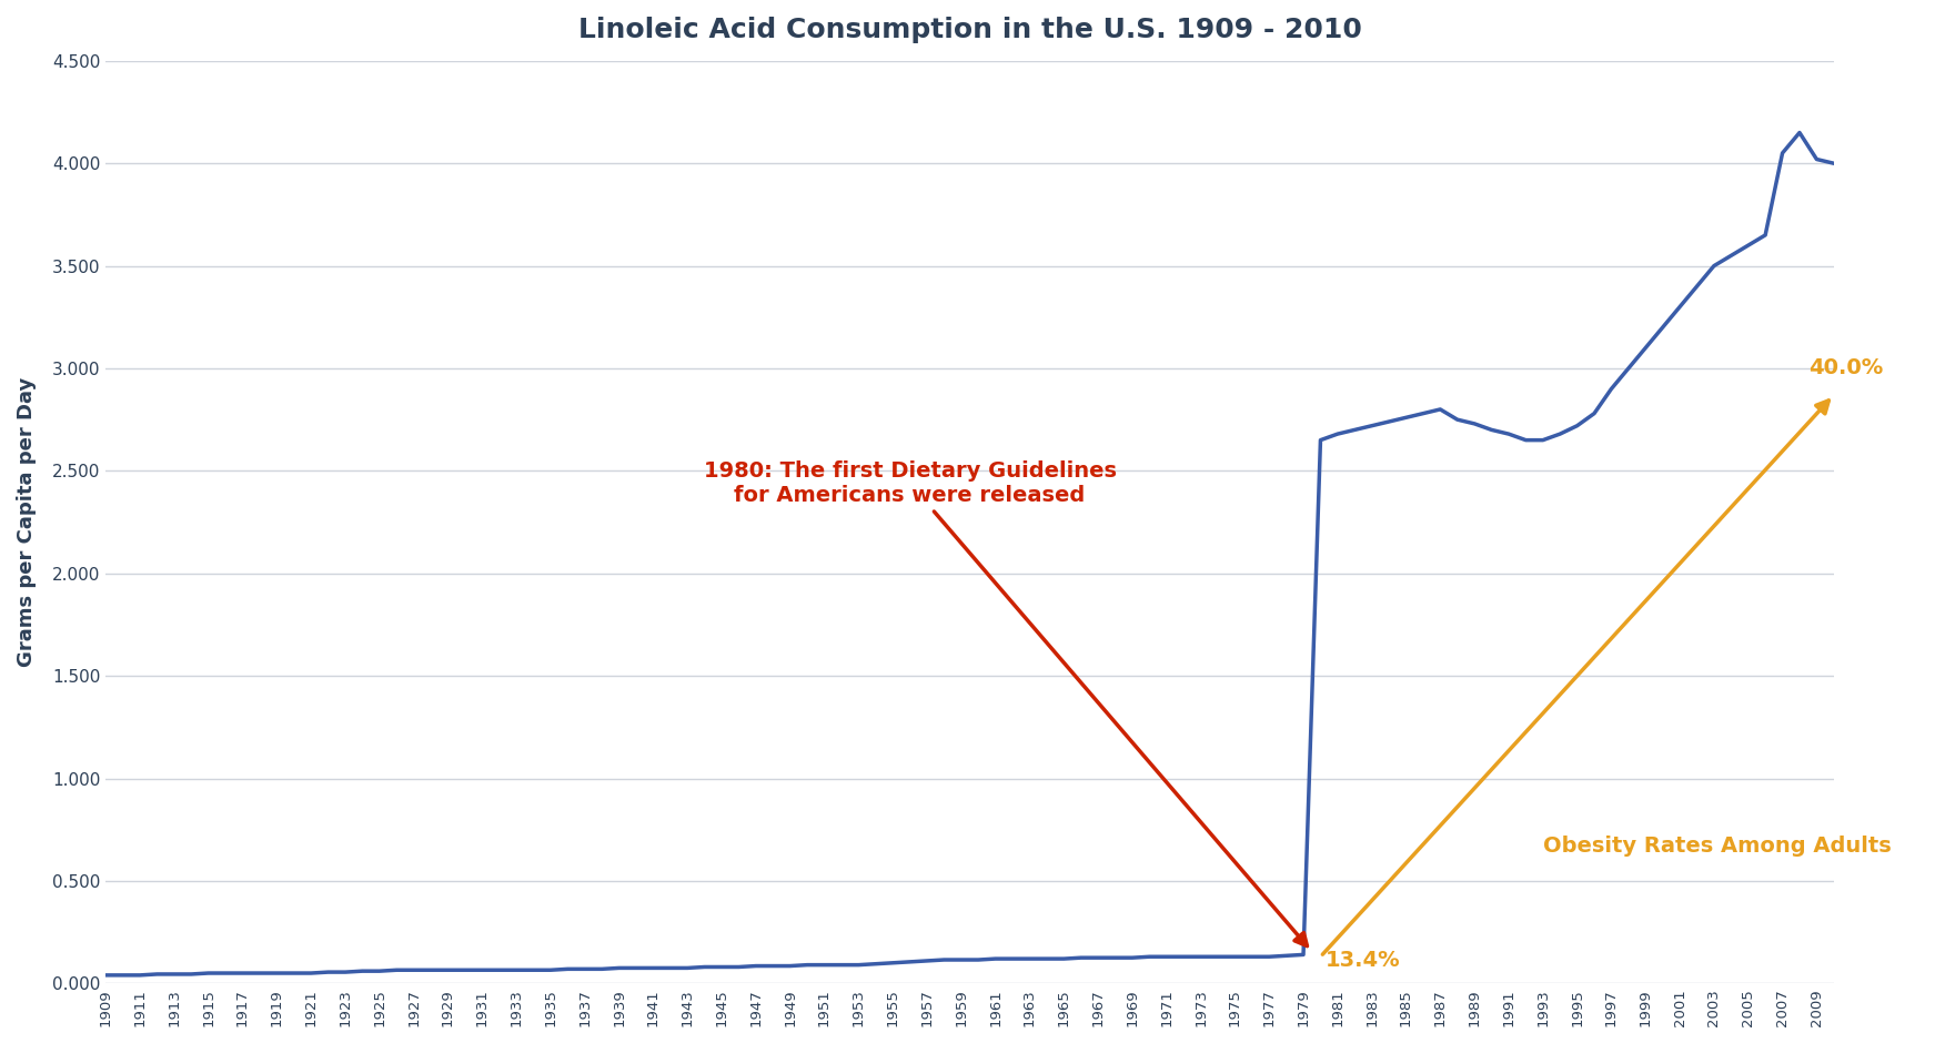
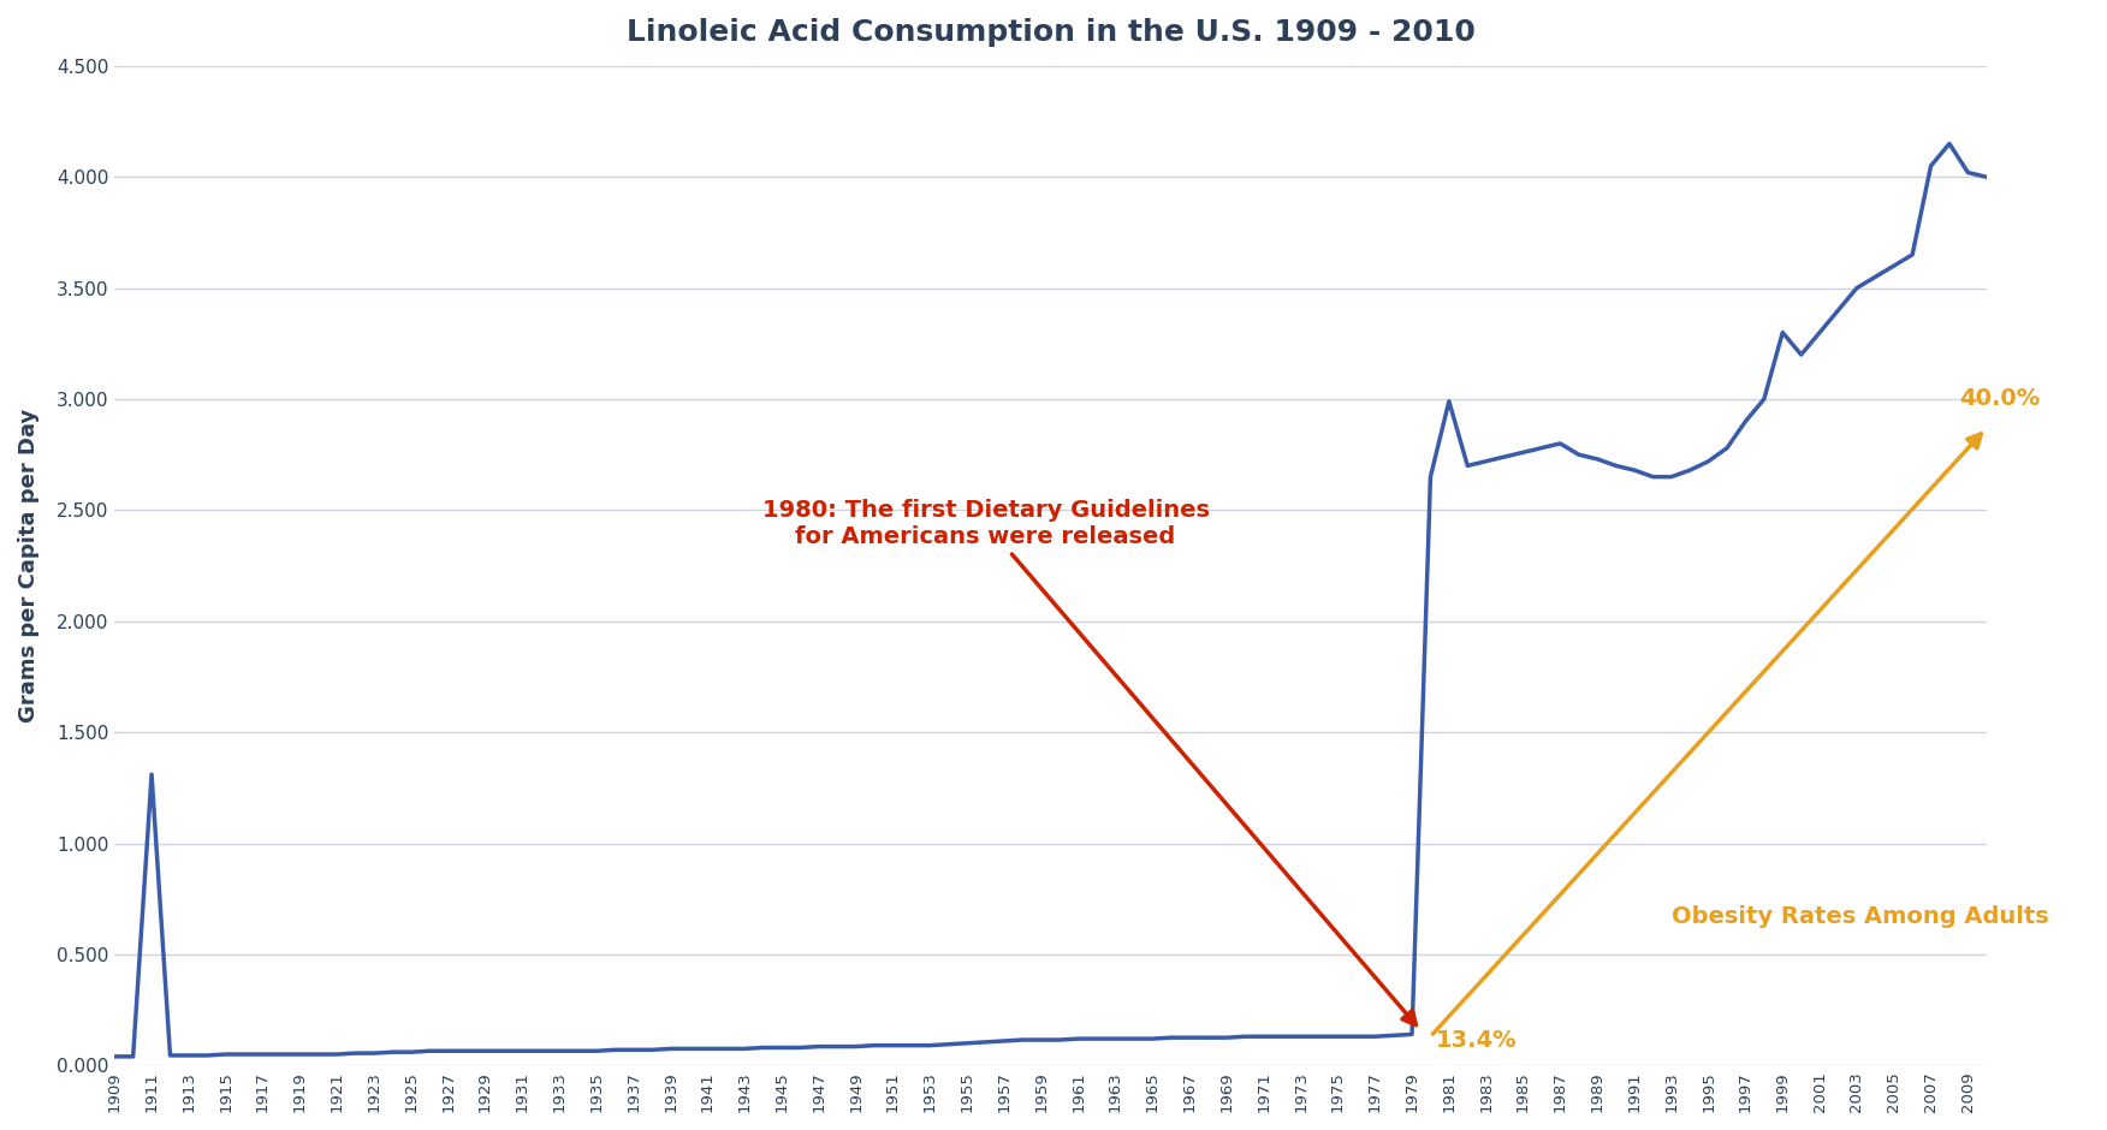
1911: 0.04 -> 1.31
1981: 2.68 -> 2.99
1999: 3.10 -> 3.30
